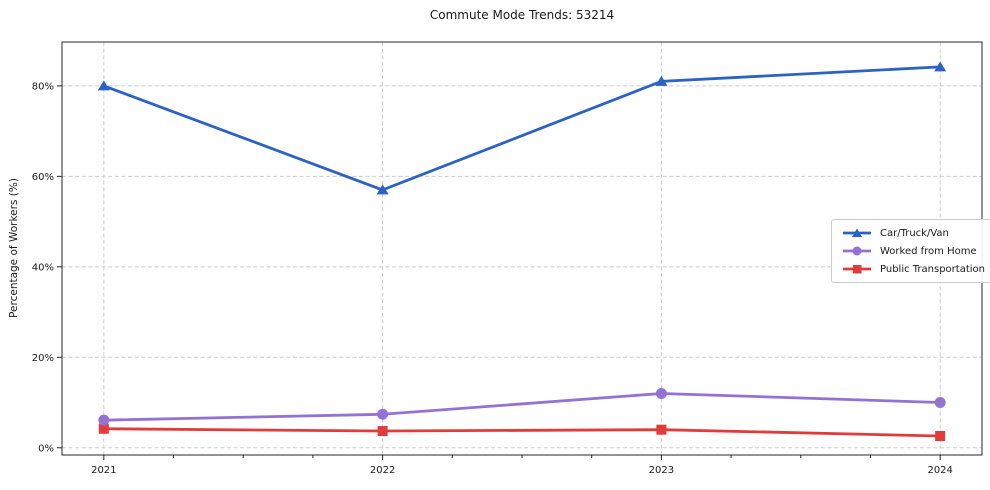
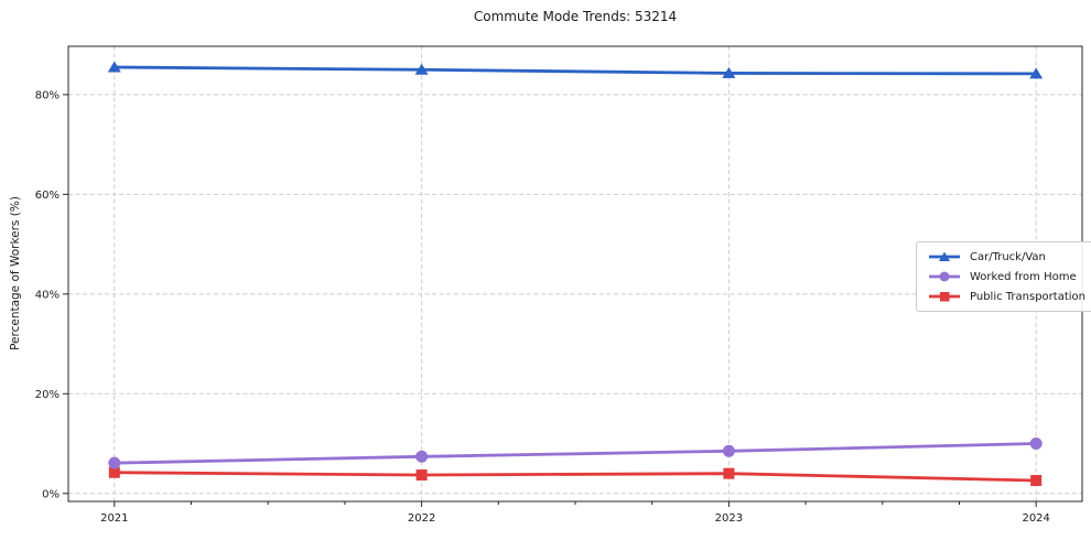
Car/Truck/Van/2021: 80% -> 86%
Car/Truck/Van/2022: 57% -> 85%
Car/Truck/Van/2023: 81% -> 84%
Worked from Home/2023: 12% -> 8%
